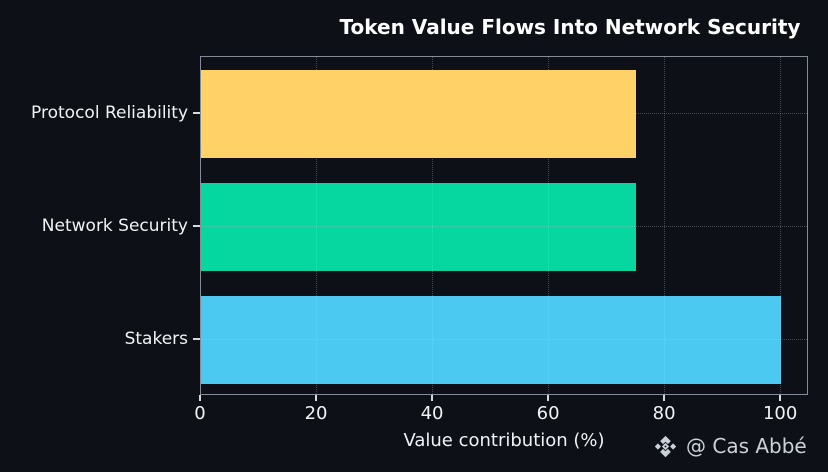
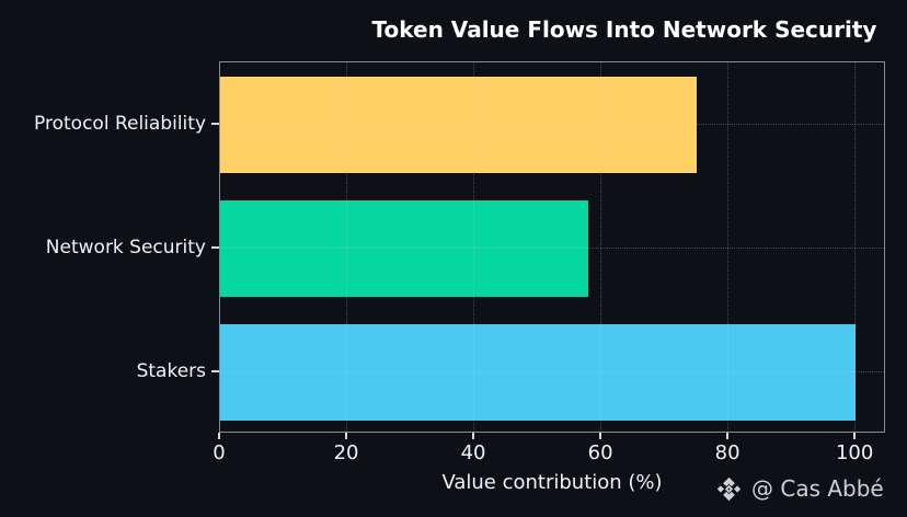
Network Security: 75 -> 58
